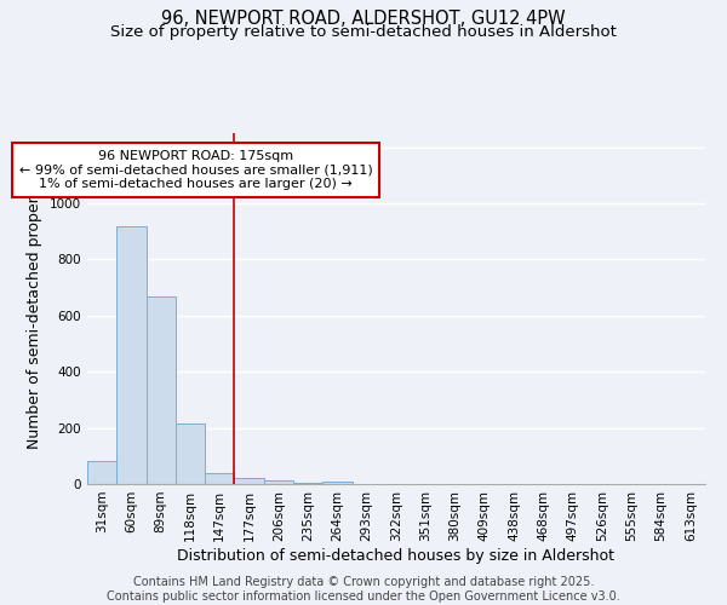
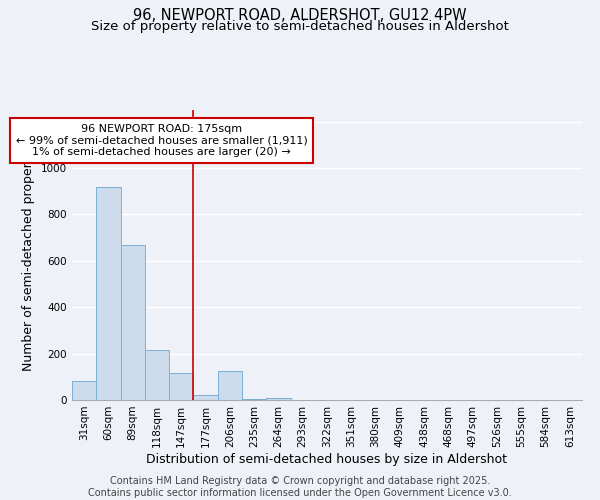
147sqm: 38 -> 115
206sqm: 12 -> 125
